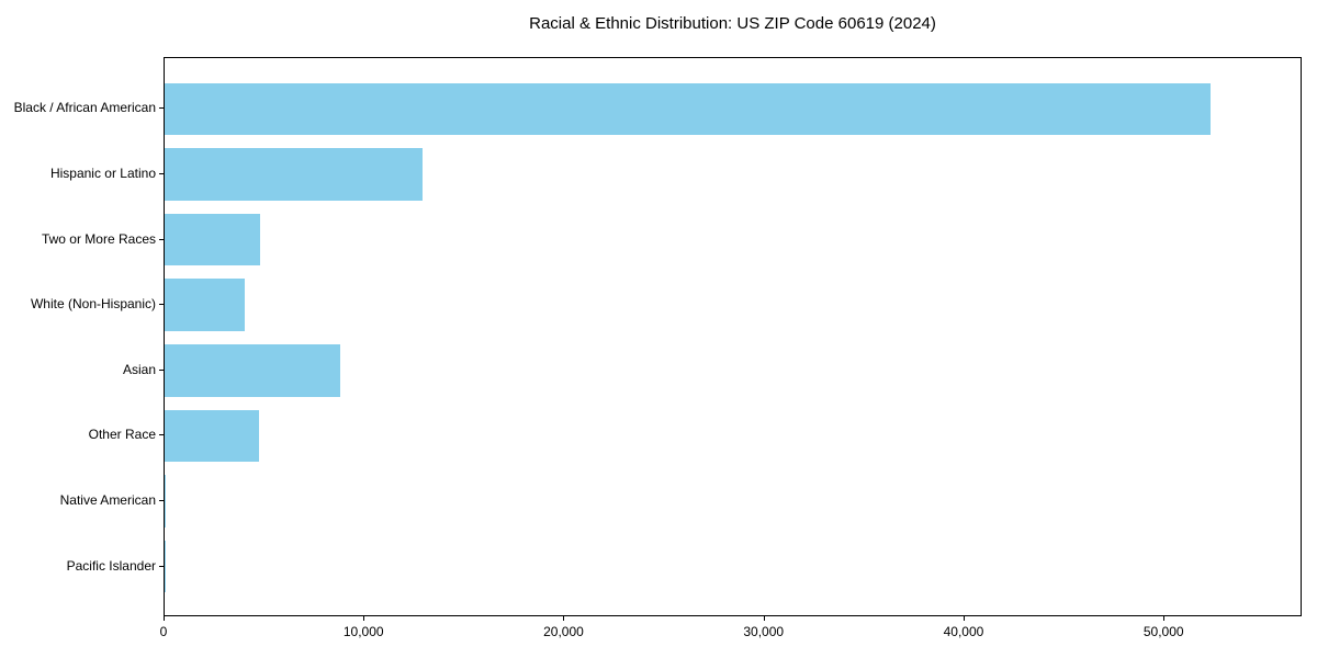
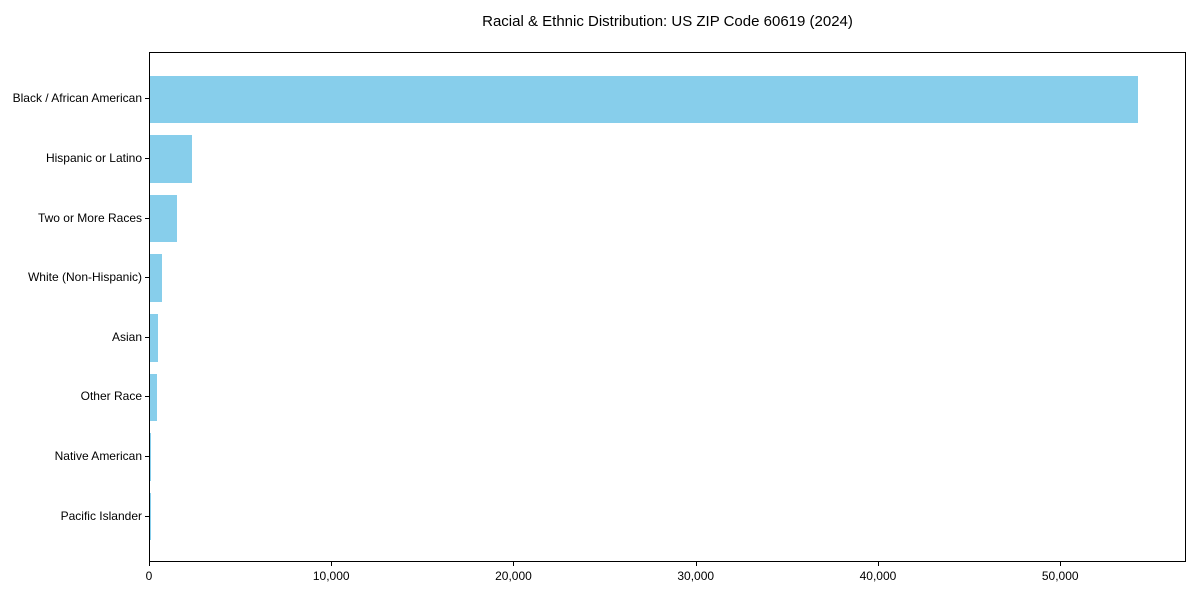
Black / African American: 52300 -> 54200
Hispanic or Latino: 12900 -> 2300
Two or More Races: 4800 -> 1500
White (Non-Hispanic): 4000 -> 600
Asian: 8800 -> 400
Other Race: 4700 -> 400
